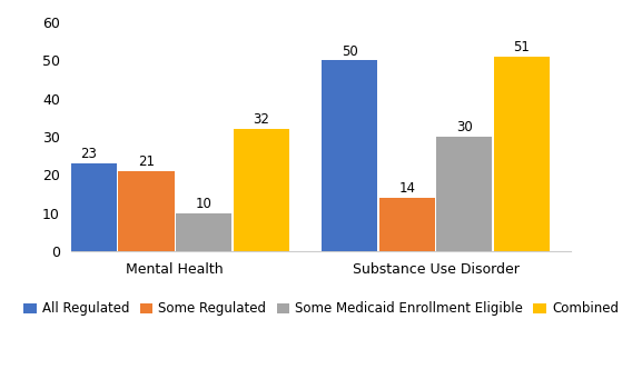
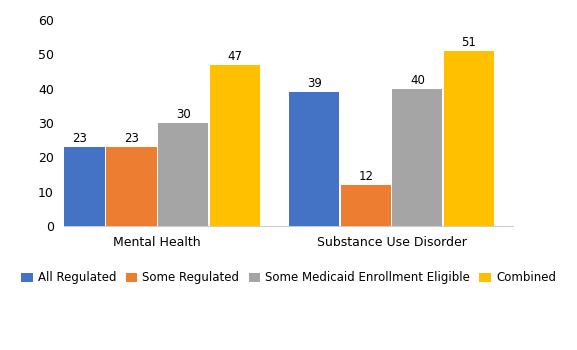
Some Regulated/Mental Health: 21 -> 23
Some Medicaid Enrollment Eligible/Mental Health: 10 -> 30
Combined/Mental Health: 32 -> 47
All Regulated/Substance Use Disorder: 50 -> 39
Some Regulated/Substance Use Disorder: 14 -> 12
Some Medicaid Enrollment Eligible/Substance Use Disorder: 30 -> 40
